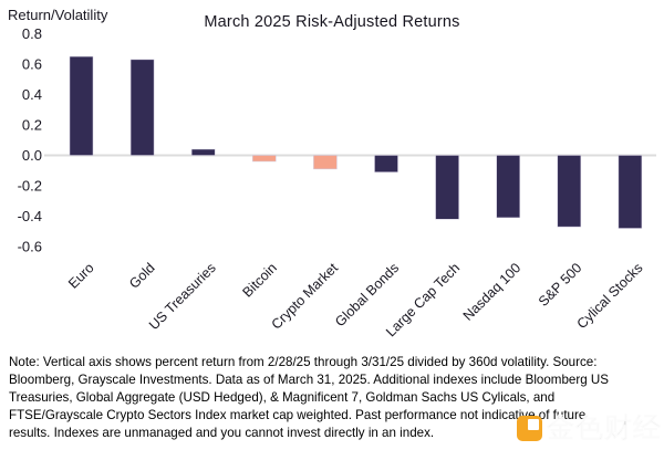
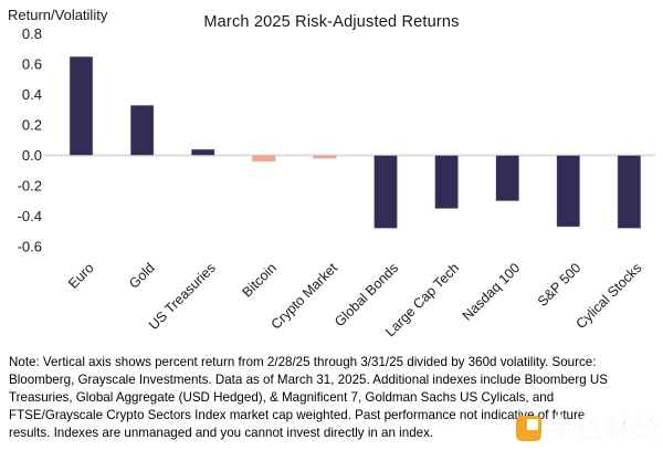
Gold: 0.63 -> 0.33
Crypto Market: -0.09 -> -0.02
Global Bonds: -0.11 -> -0.48
Large Cap Tech: -0.42 -> -0.35
Nasdaq 100: -0.41 -> -0.30
